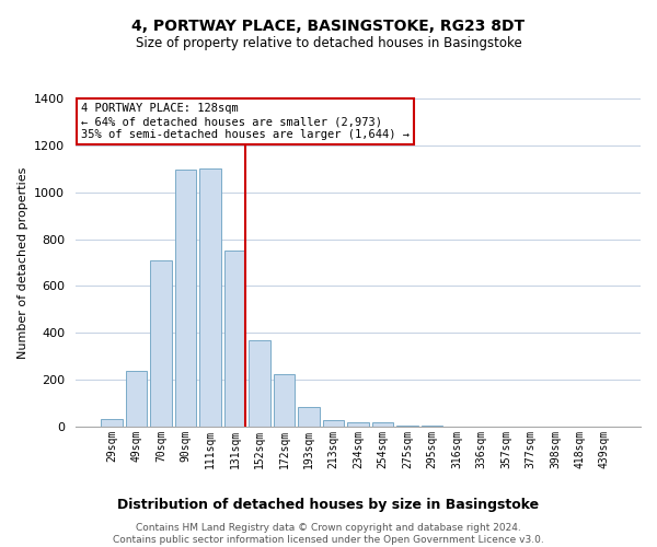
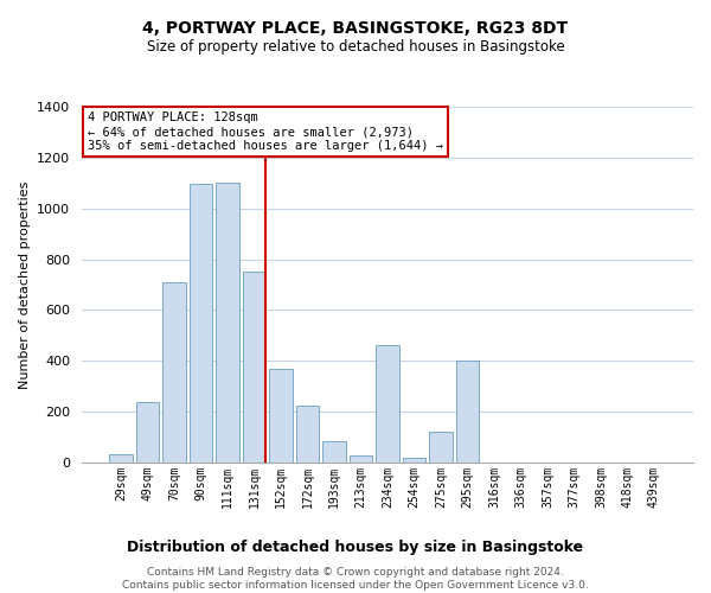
234sqm: 18 -> 460
275sqm: 5 -> 120
295sqm: 5 -> 400
